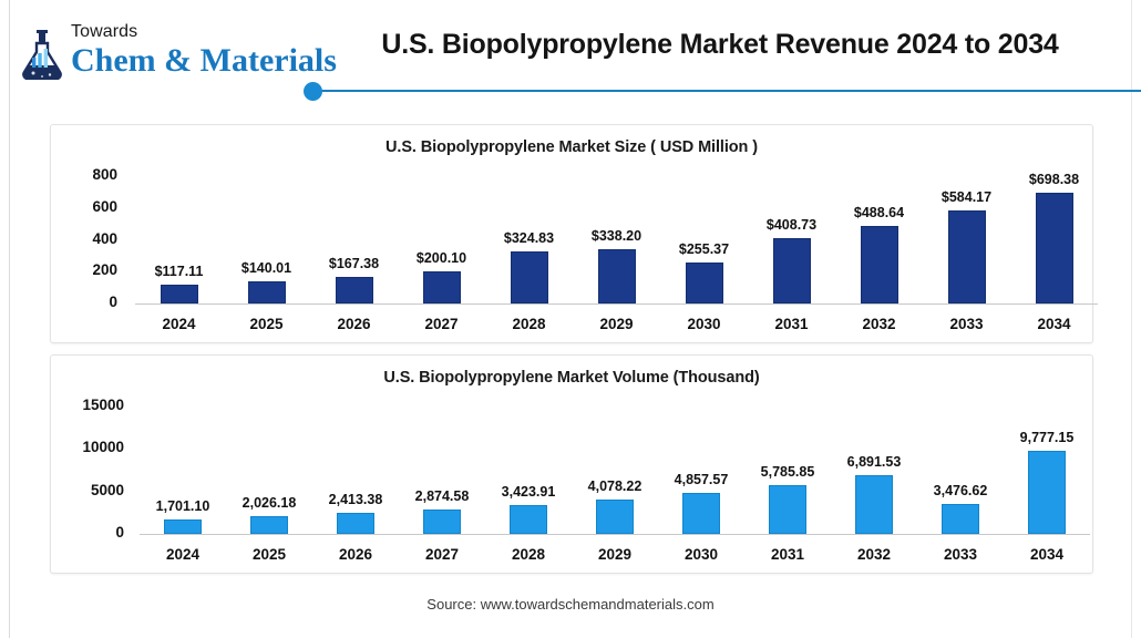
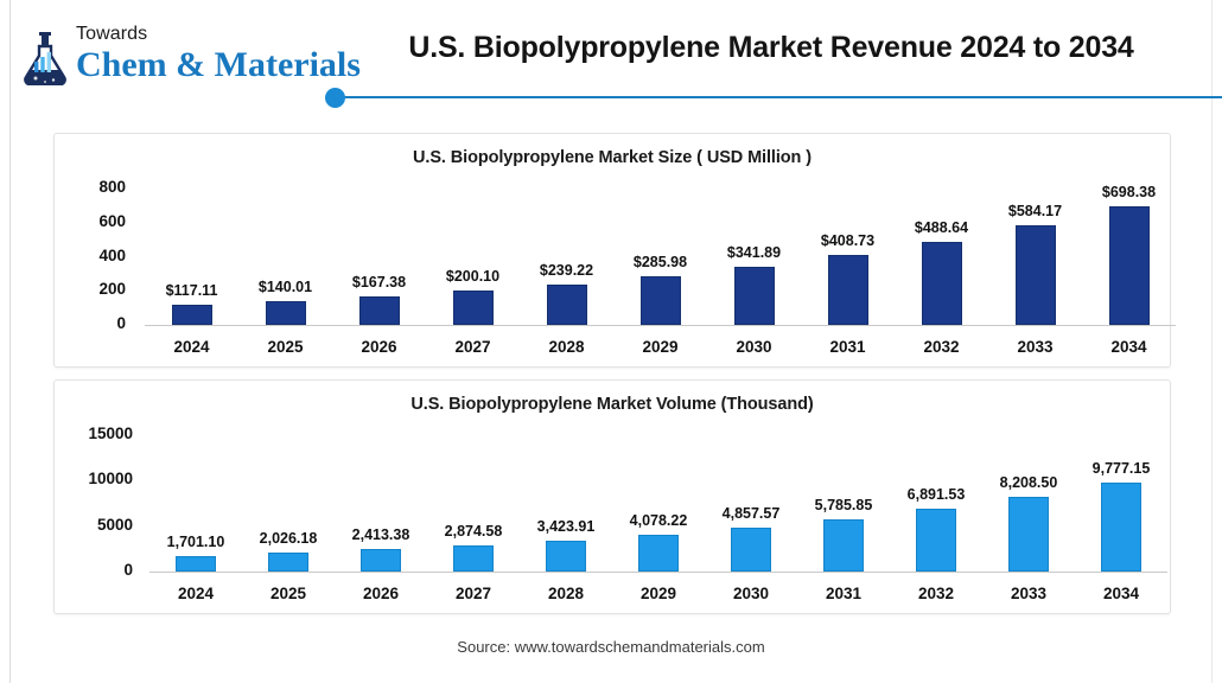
U.S. Biopolypropylene Market Size ( USD Million )/2028: $324.83 -> $239.22
U.S. Biopolypropylene Market Size ( USD Million )/2029: $338.20 -> $285.98
U.S. Biopolypropylene Market Size ( USD Million )/2030: $255.37 -> $341.89
U.S. Biopolypropylene Market Volume (Thousand)/2033: 3,476.62 -> 8,208.50
